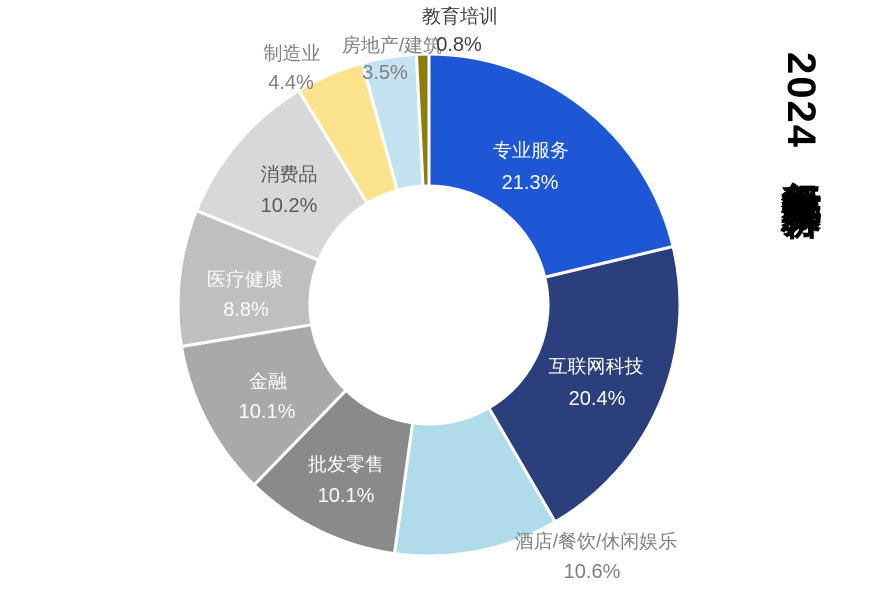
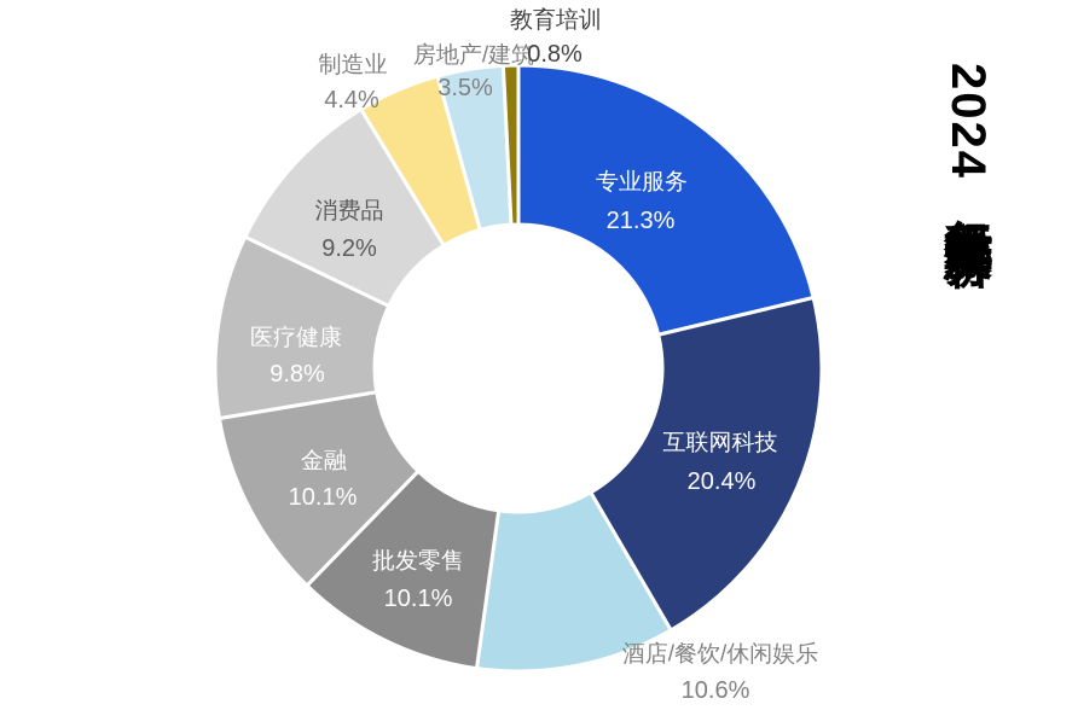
医疗健康: 8.8% -> 9.8%
消费品: 10.2% -> 9.2%
